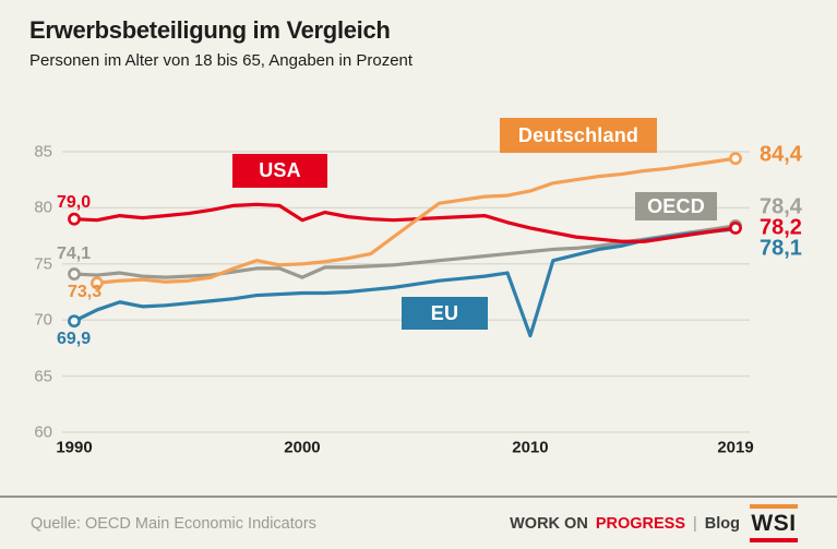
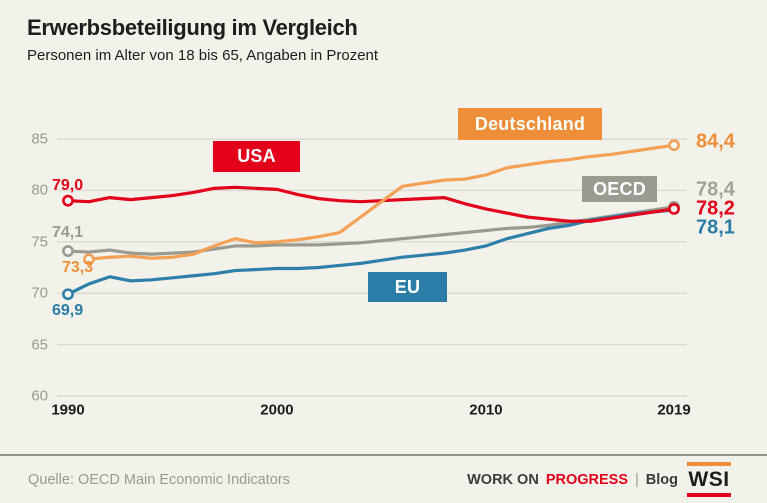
USA/2000: 78.9 -> 80.1
OECD/2000: 73.8 -> 74.7
EU/2010: 68.6 -> 74.6
